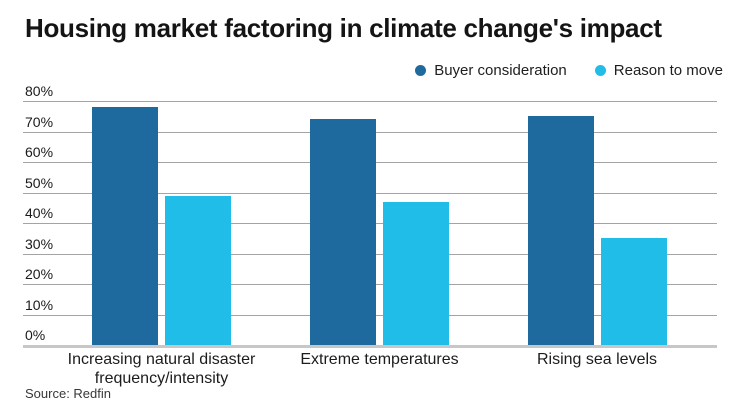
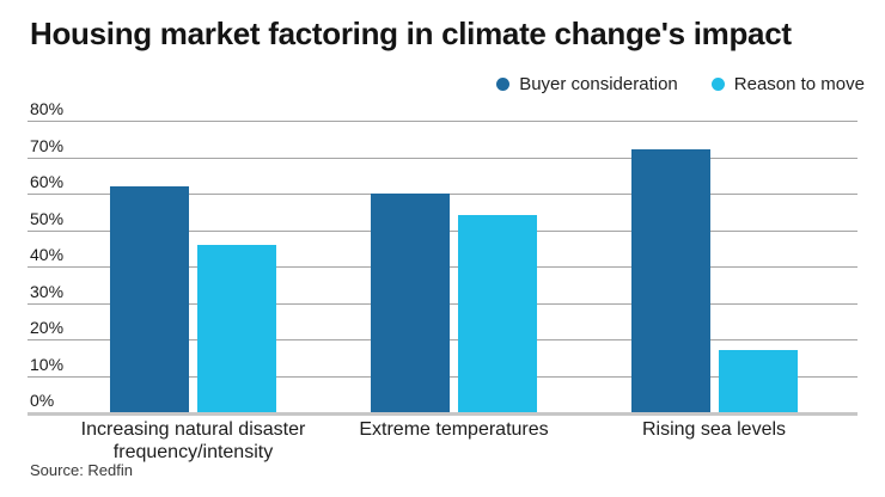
Buyer consideration/Increasing natural disaster frequency/intensity: 78% -> 62%
Reason to move/Increasing natural disaster frequency/intensity: 49% -> 46%
Buyer consideration/Extreme temperatures: 74% -> 60%
Reason to move/Extreme temperatures: 47% -> 54%
Buyer consideration/Rising sea levels: 75% -> 72%
Reason to move/Rising sea levels: 35% -> 17%
